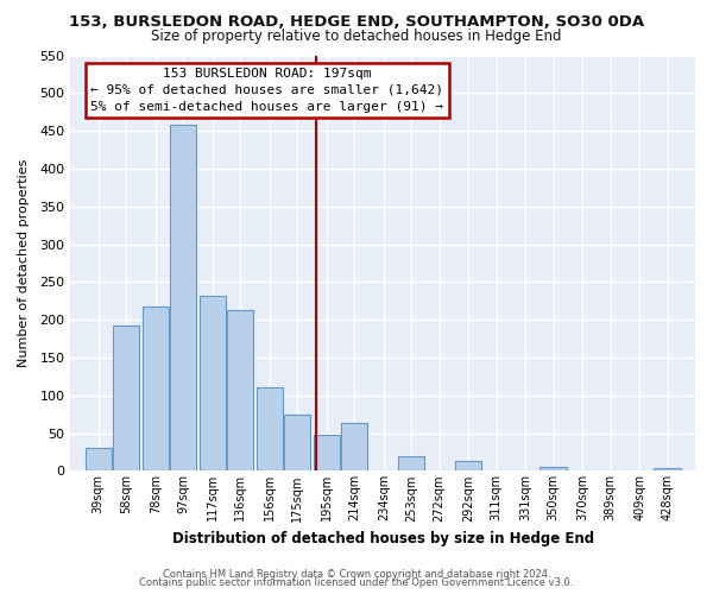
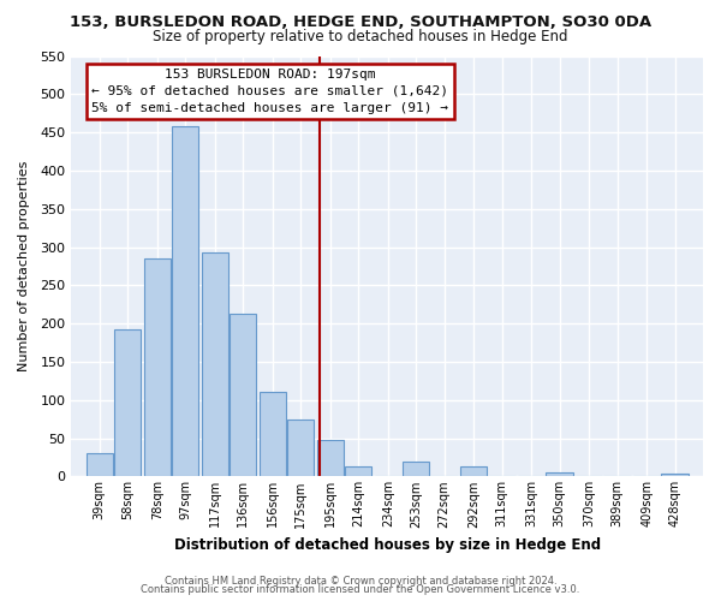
78sqm: 218 -> 285
117sqm: 232 -> 293
214sqm: 64 -> 13
